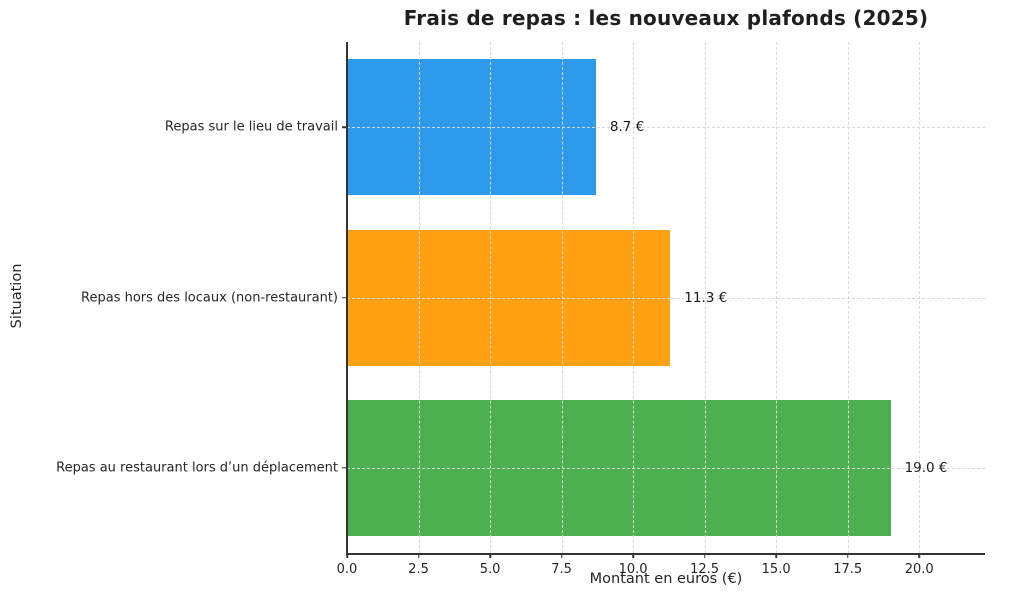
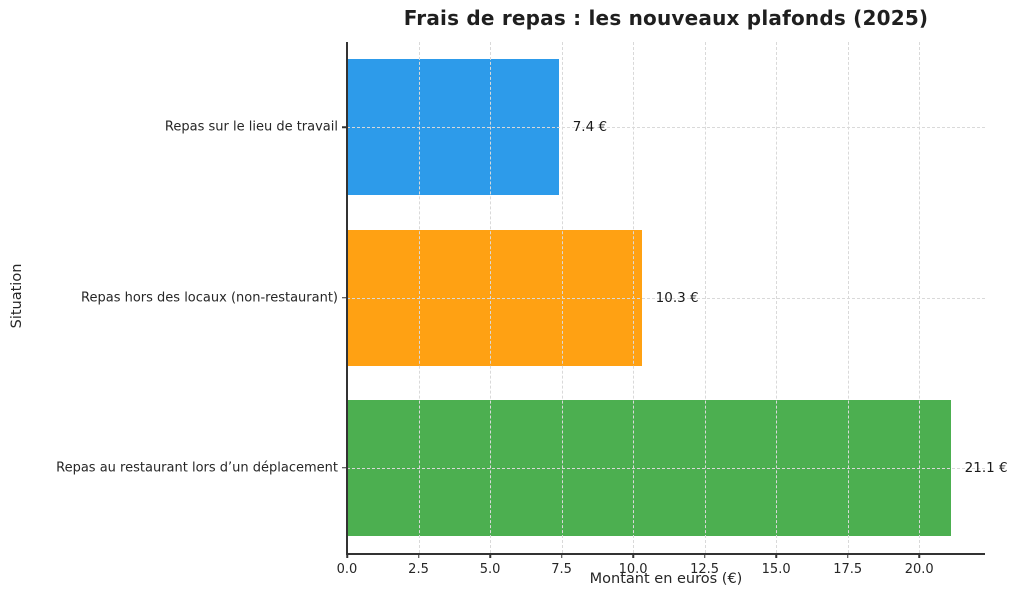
Repas sur le lieu de travail: 8.7 -> 7.4
Repas hors des locaux (non-restaurant): 11.3 -> 10.3
Repas au restaurant lors d’un déplacement: 19.0 -> 21.1
